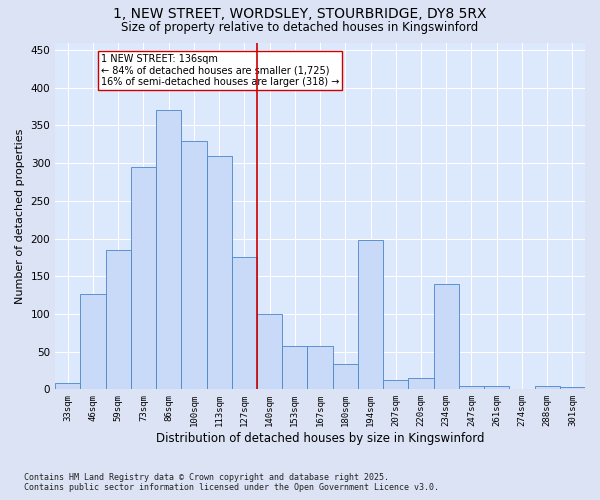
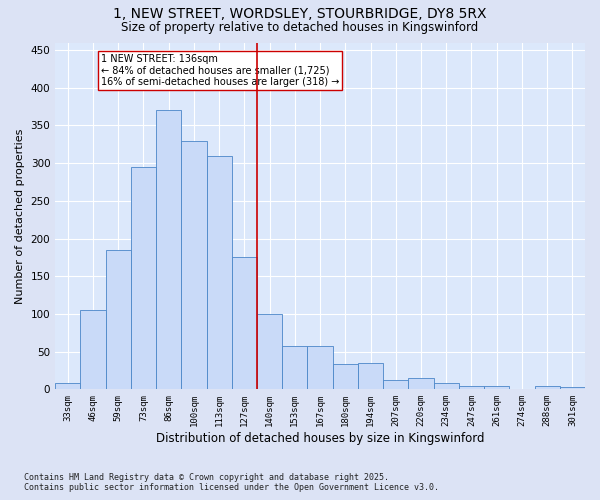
46sqm: 126 -> 105
194sqm: 198 -> 35
234sqm: 140 -> 8
